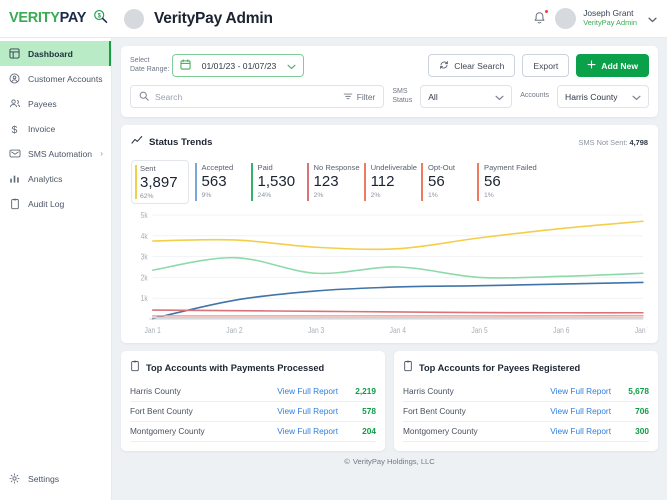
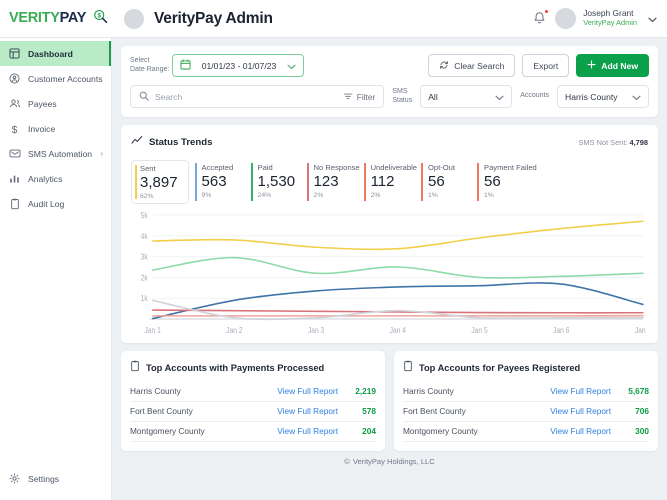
Opt-Out/Jan 1: 0.1k -> 0.9k
Opt-Out/Jan 4: 0.1k -> 0.4k
Accepted/Jan 7: 1.8k -> 0.7k
